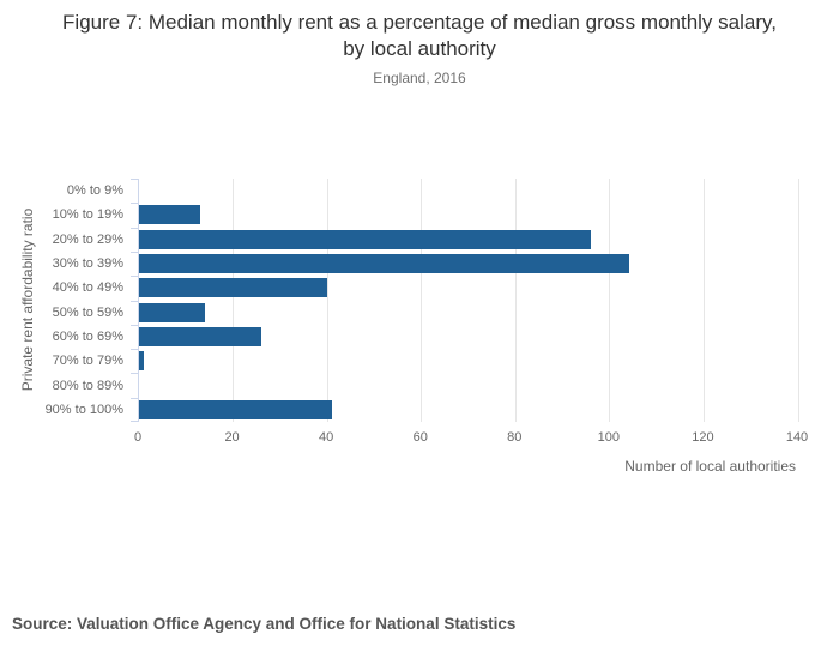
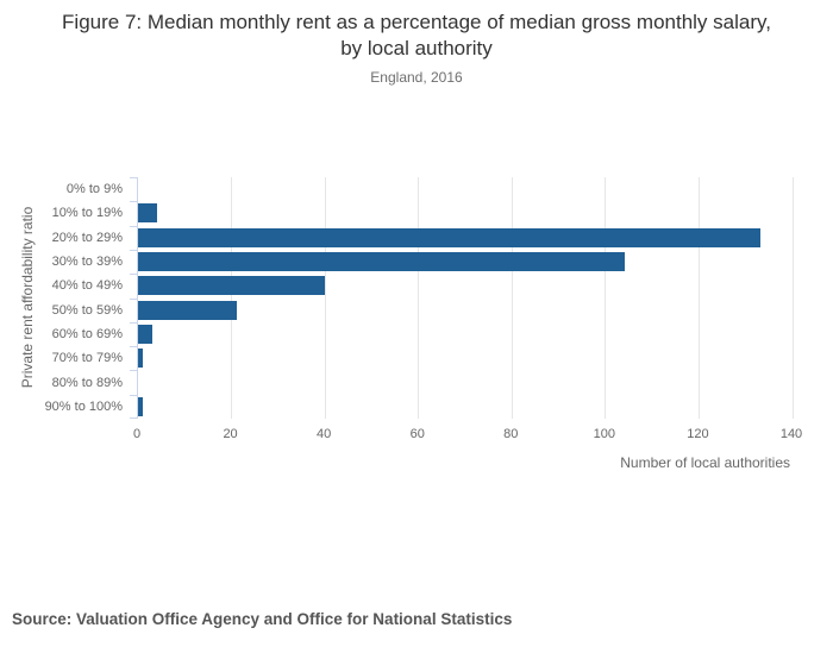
10% to 19%: 13 -> 4
20% to 29%: 96 -> 133
50% to 59%: 14 -> 21
60% to 69%: 26 -> 3
90% to 100%: 41 -> 1
